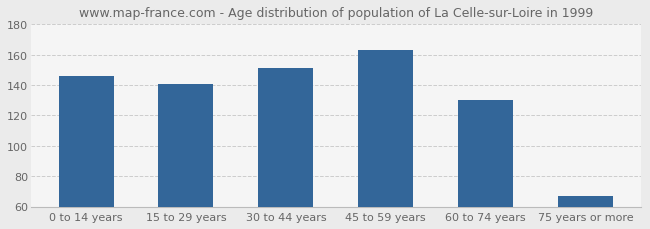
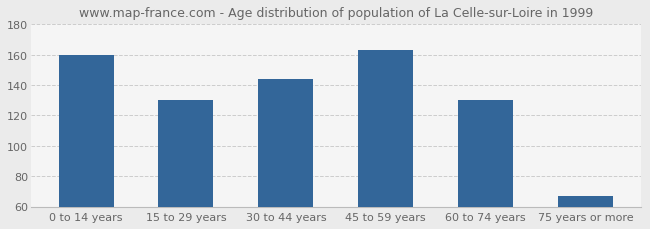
0 to 14 years: 146 -> 160
15 to 29 years: 141 -> 130
30 to 44 years: 151 -> 144
